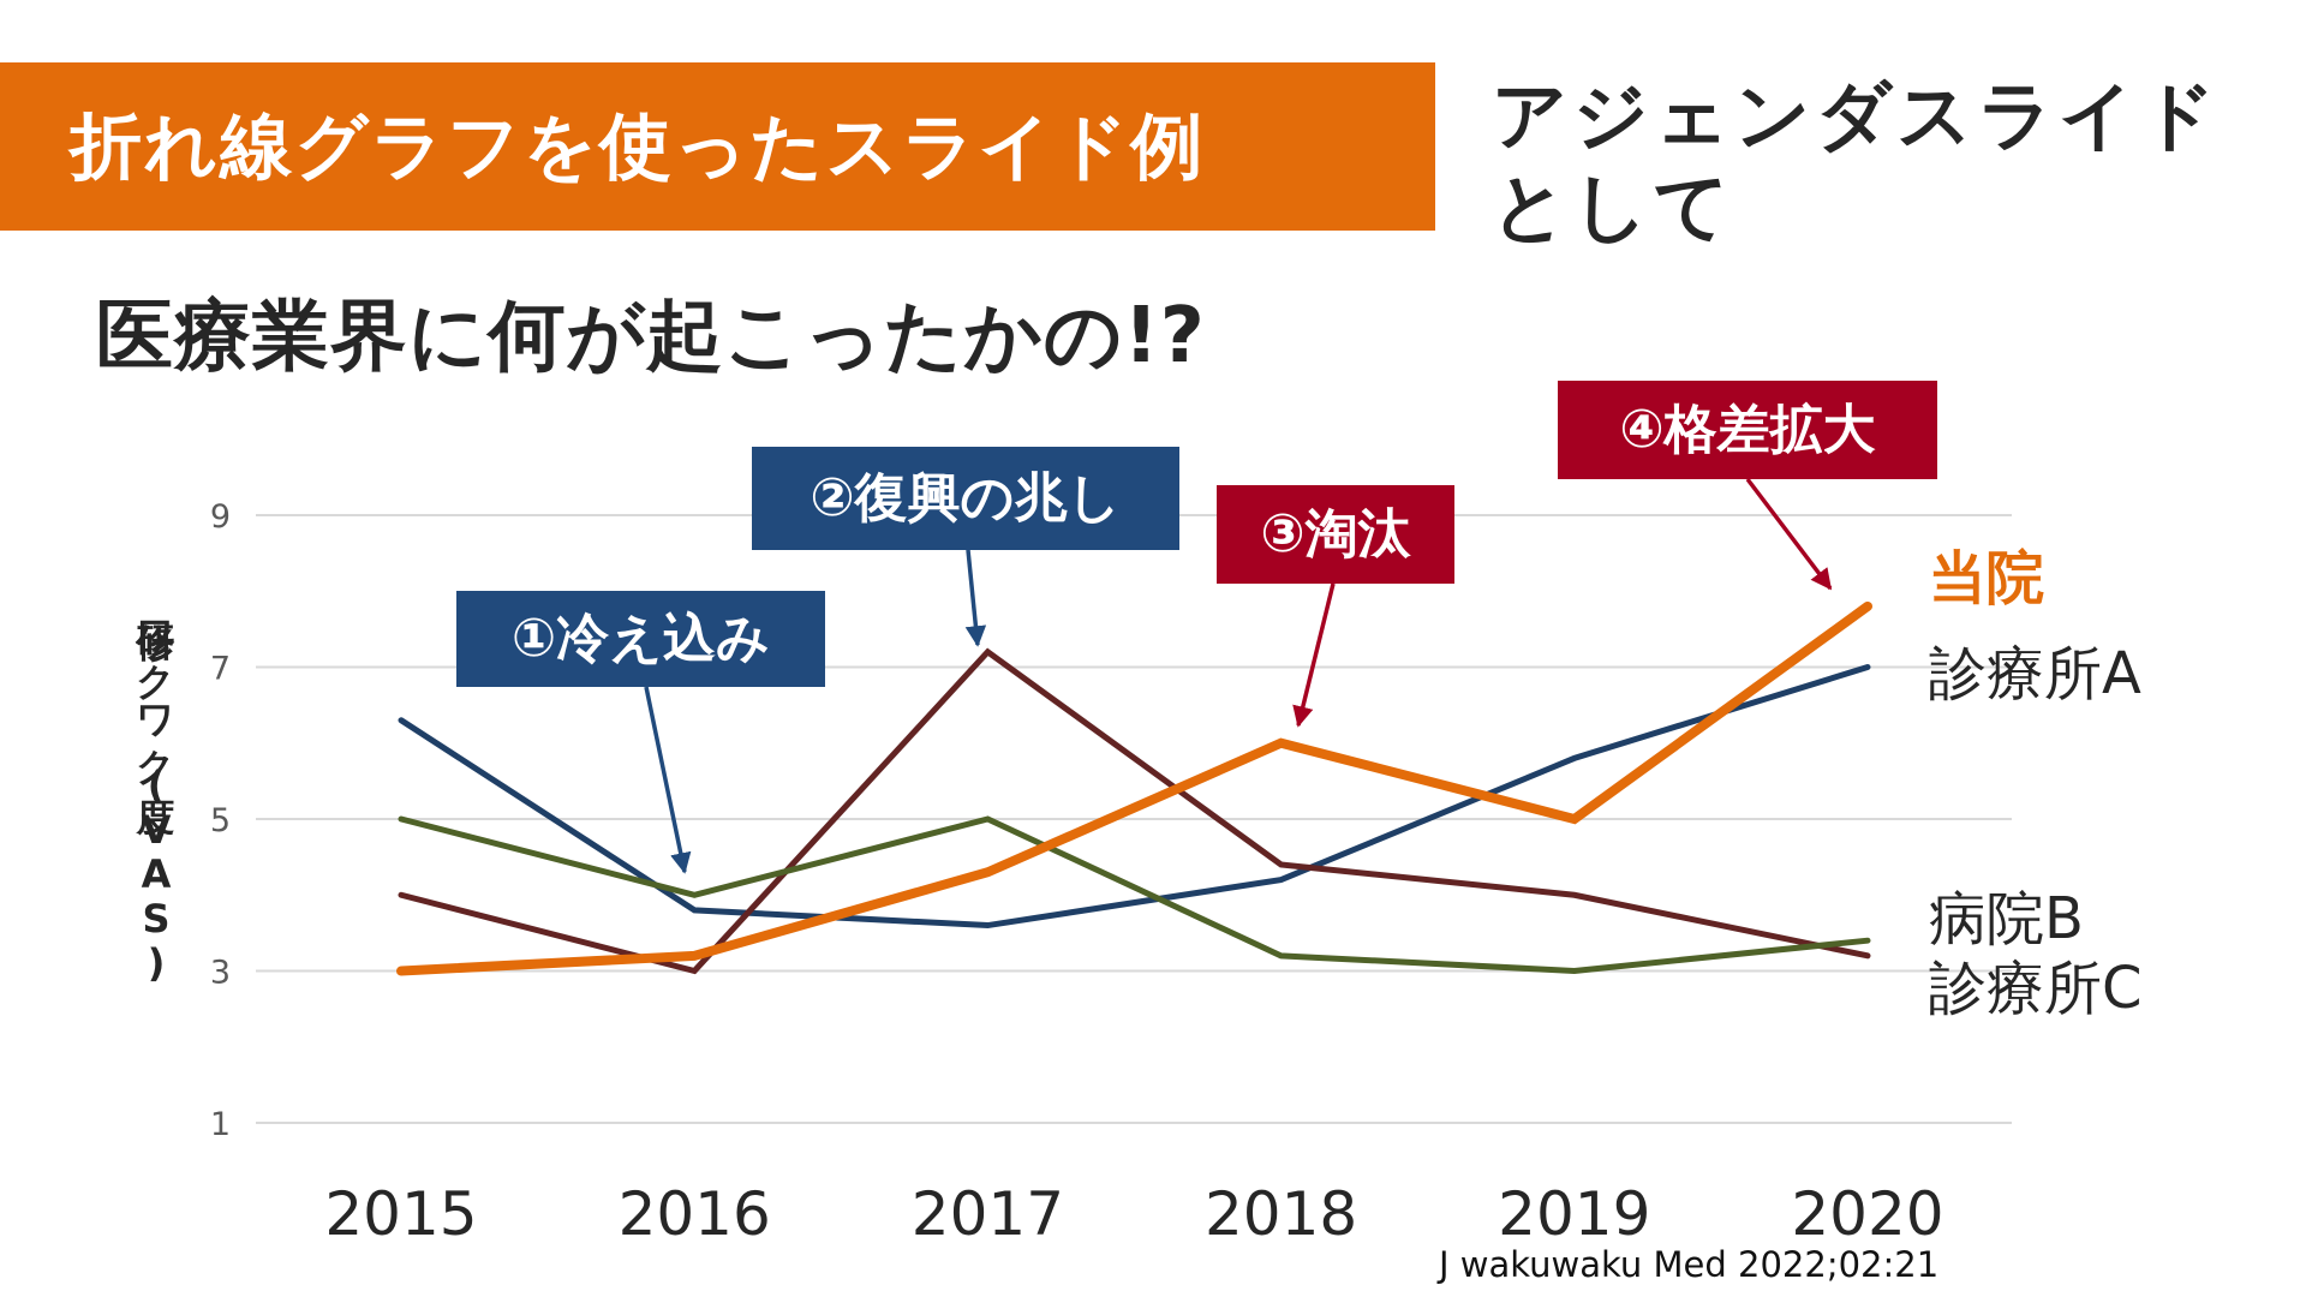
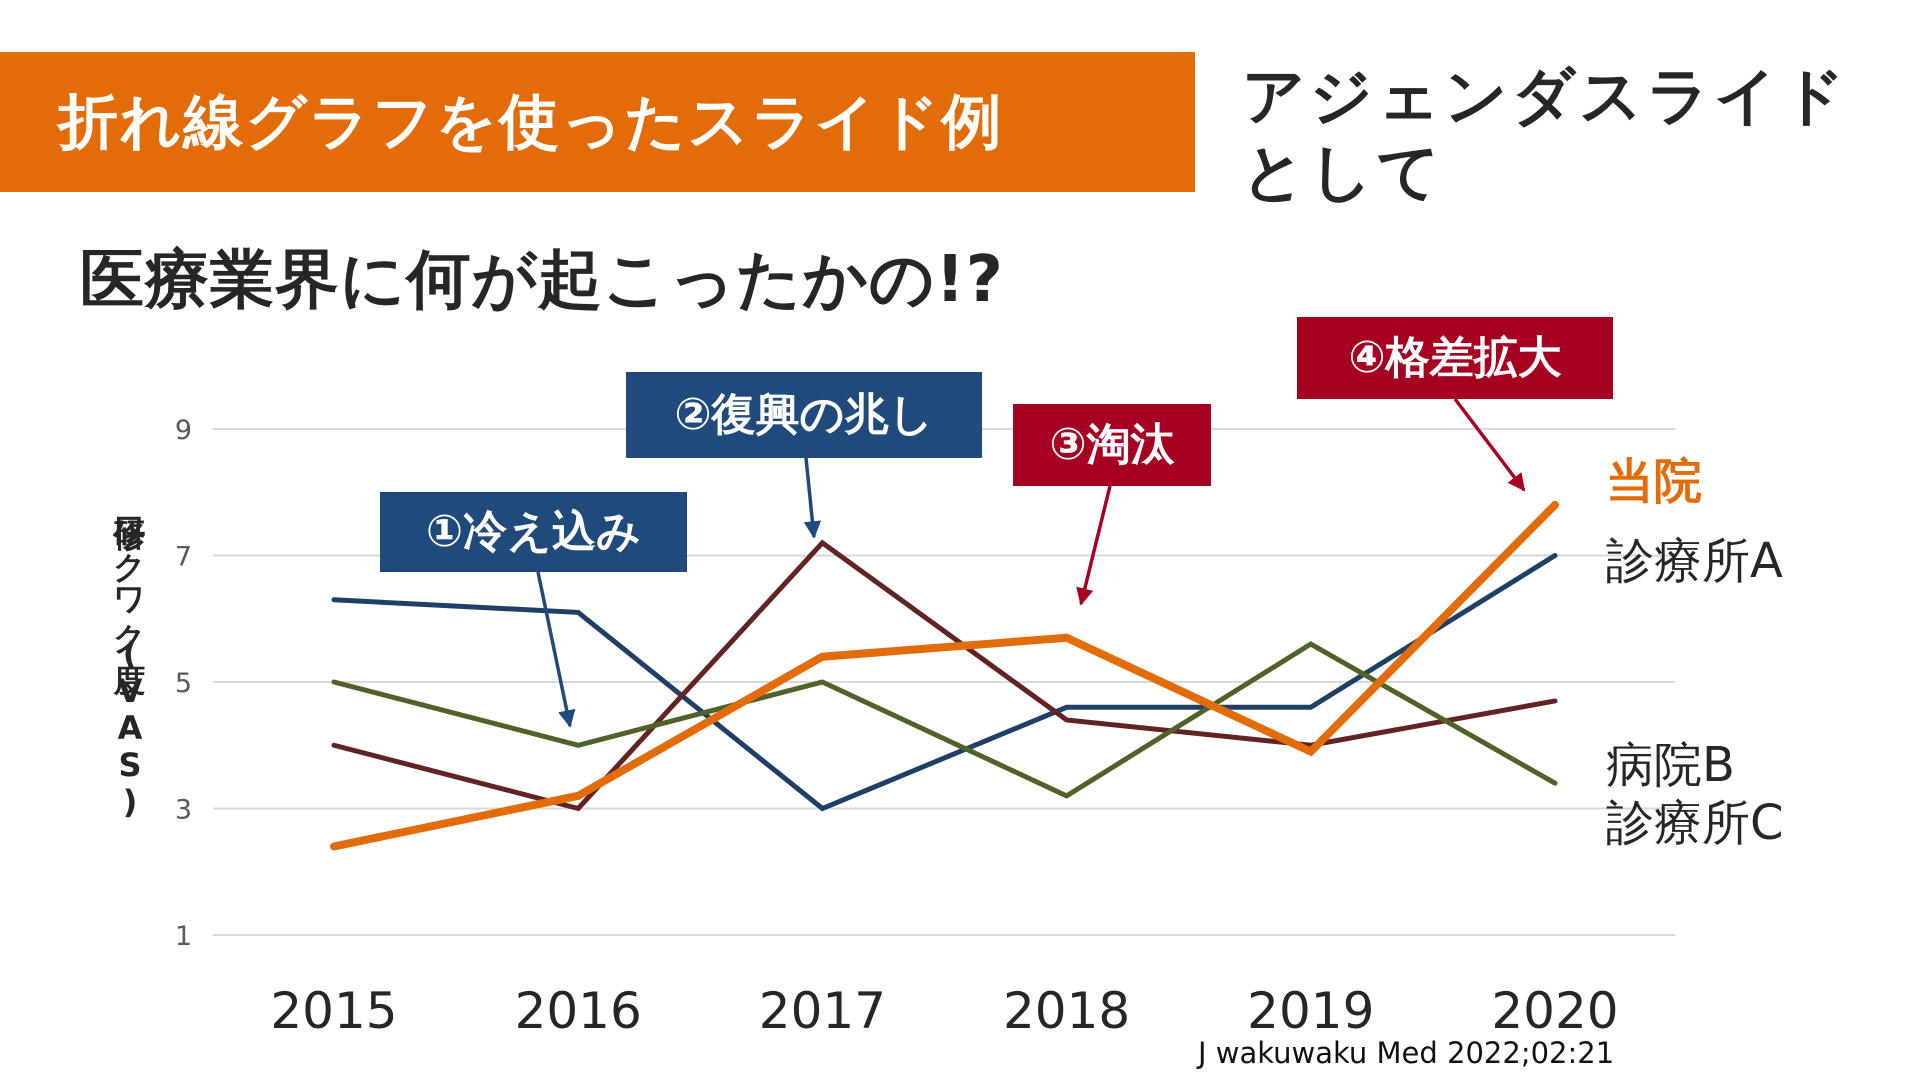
当院/2015: 3.0 -> 2.4
診療所A/2016: 3.8 -> 6.1
当院/2017: 4.3 -> 5.4
診療所A/2017: 3.6 -> 3.0
当院/2018: 6.0 -> 5.7
診療所A/2018: 4.2 -> 4.6
当院/2019: 5.0 -> 3.9
診療所A/2019: 5.8 -> 4.6
診療所C/2019: 3.0 -> 5.6
病院B/2020: 3.2 -> 4.7
